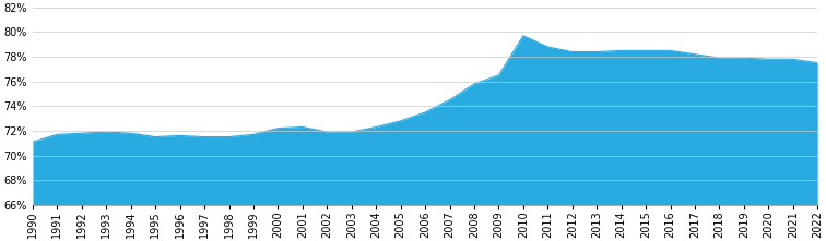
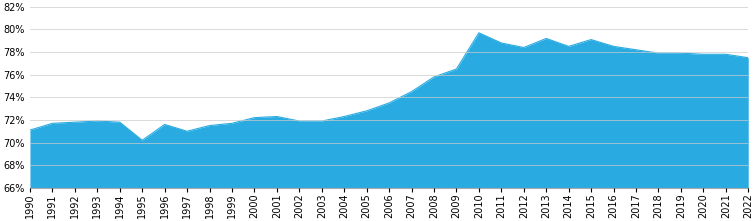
1995: 71.5% -> 70.2%
1997: 71.5% -> 71.0%
2013: 78.4% -> 79.2%
2015: 78.5% -> 79.1%
